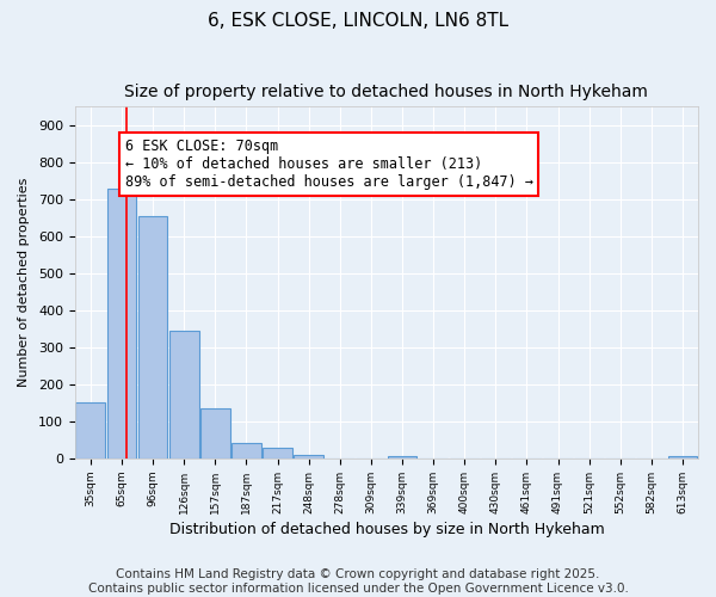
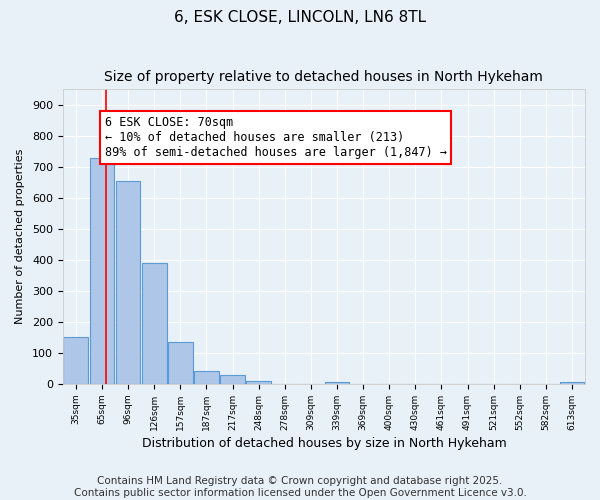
126sqm: 345 -> 390
